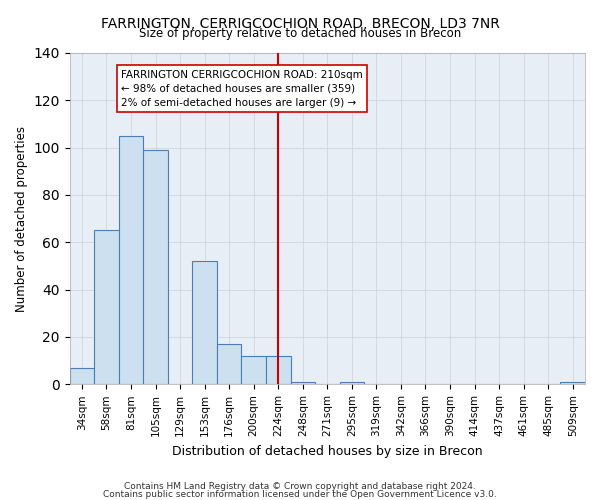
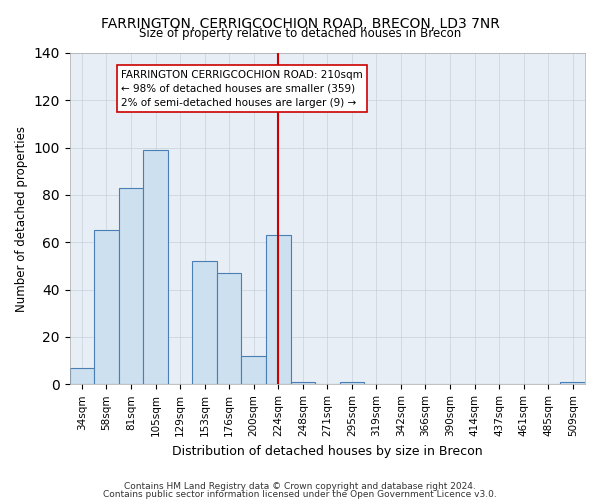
81sqm: 105 -> 83
176sqm: 17 -> 47
224sqm: 12 -> 63
